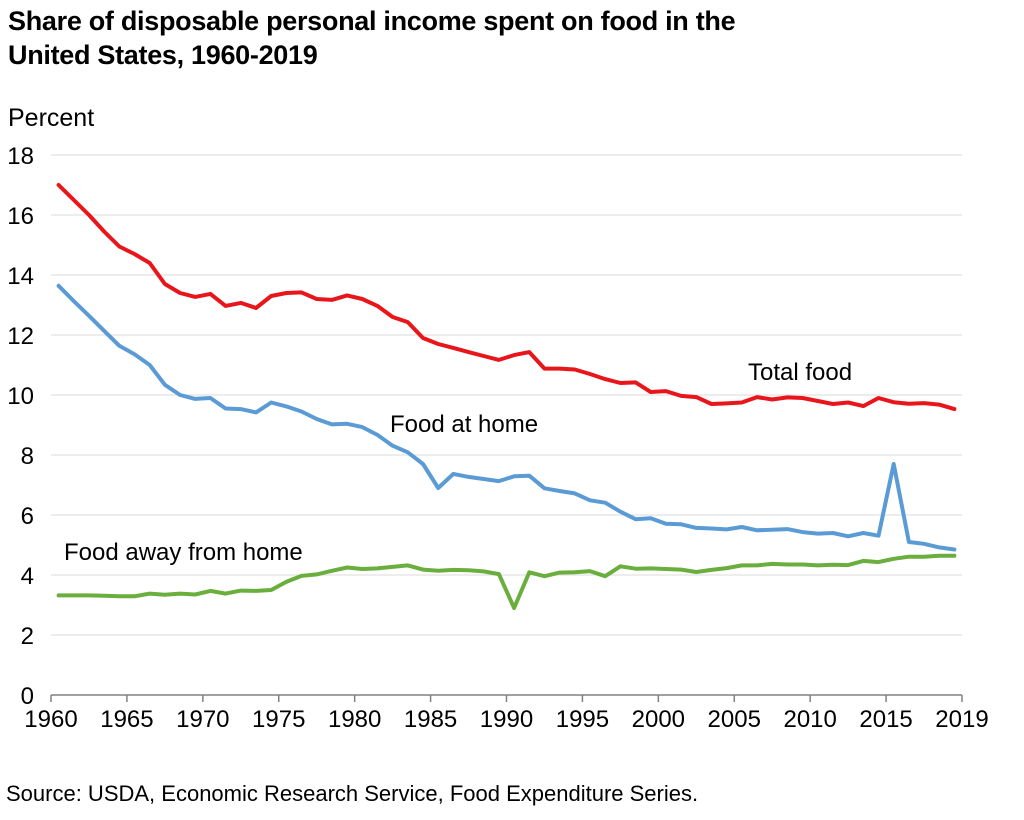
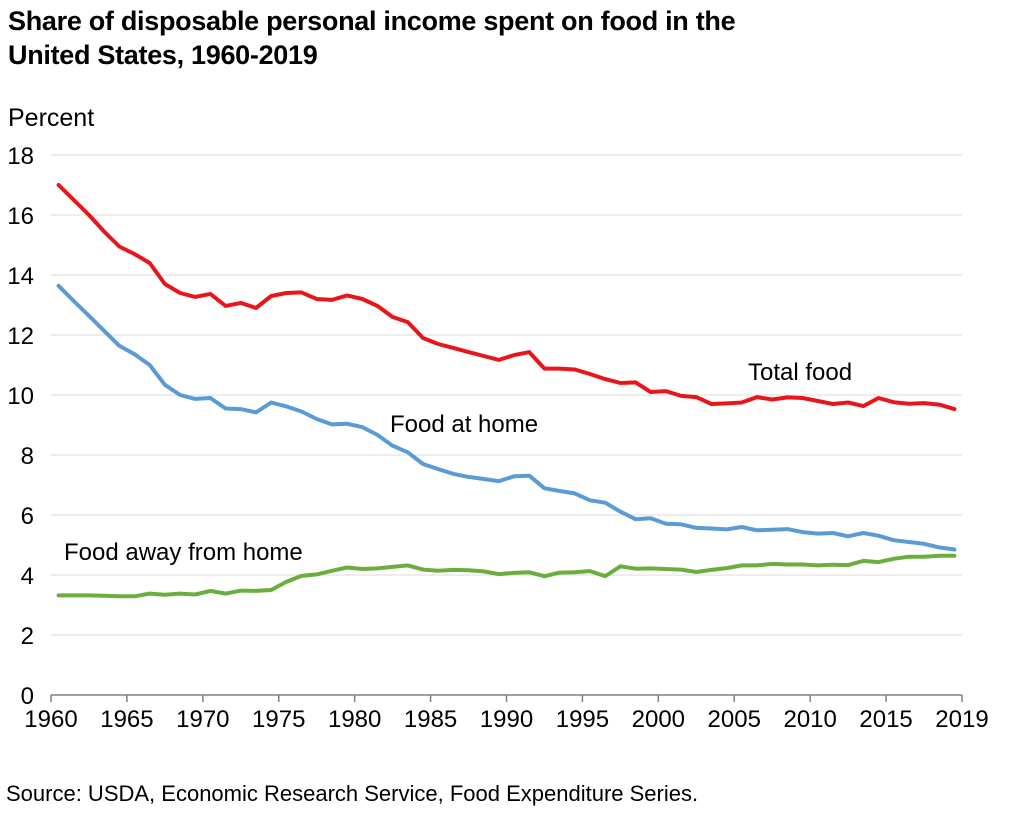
Food at home/1985: 6.9 -> 7.5
Food away from home/1990: 2.9 -> 4.1
Food at home/2015: 7.7 -> 5.2
